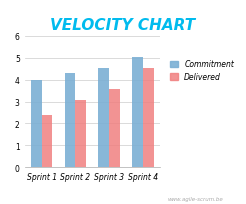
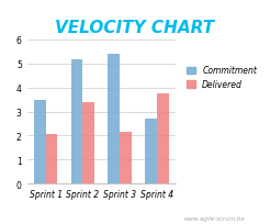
Commitment/Sprint 1: 4.00 -> 3.50
Delivered/Sprint 1: 2.40 -> 2.05
Commitment/Sprint 2: 4.30 -> 5.15
Delivered/Sprint 2: 3.05 -> 3.40
Commitment/Sprint 3: 4.55 -> 5.40
Delivered/Sprint 3: 3.55 -> 2.15
Commitment/Sprint 4: 5.05 -> 2.70
Delivered/Sprint 4: 4.55 -> 3.75
